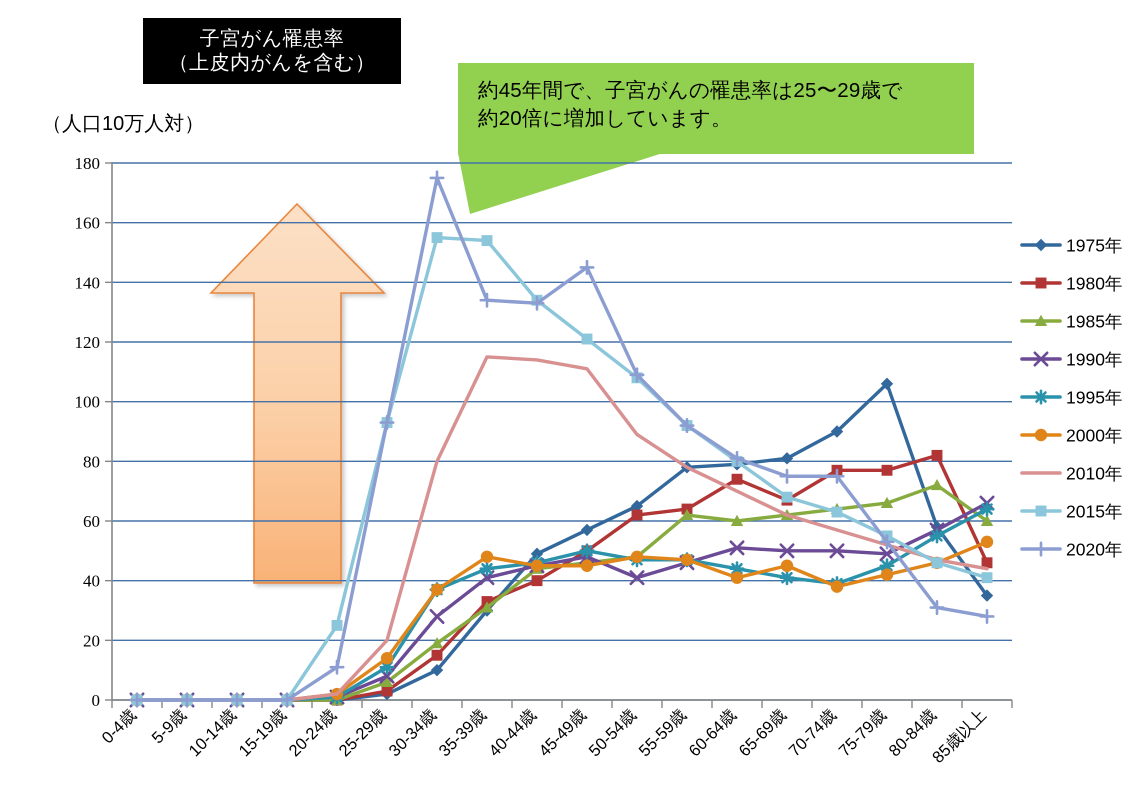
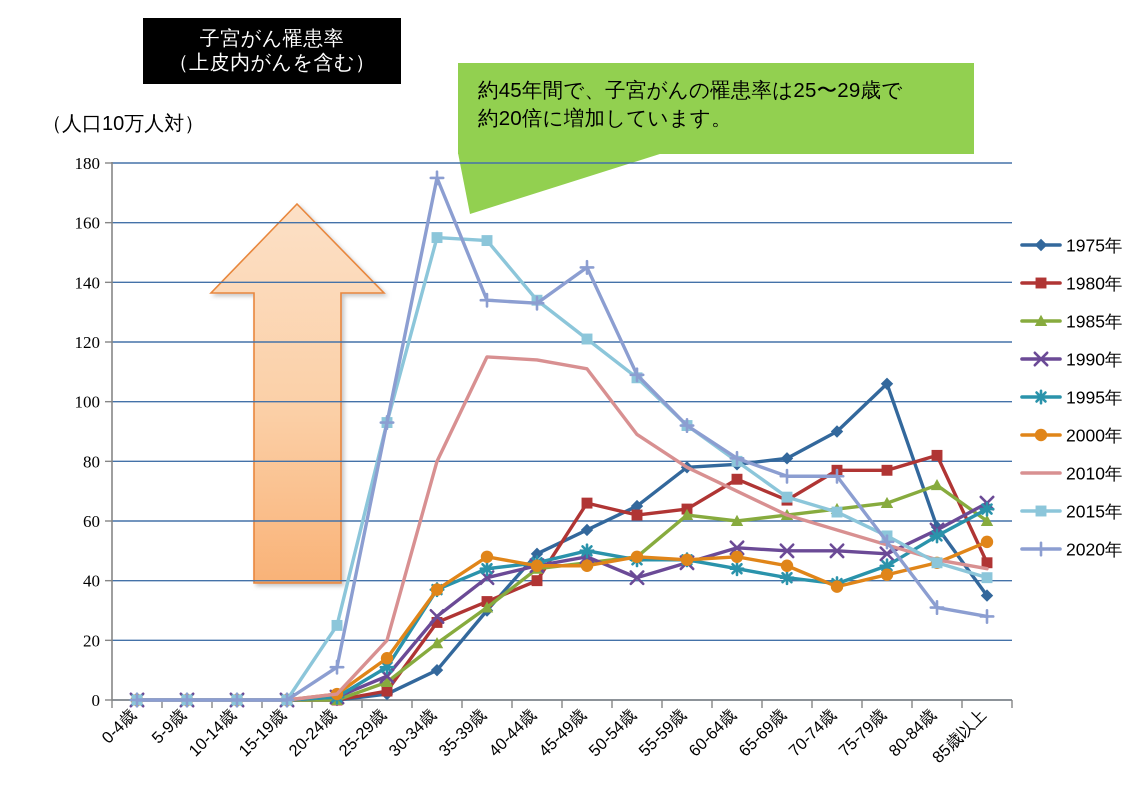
1980年/30-34歳: 15 -> 26
1980年/45-49歳: 50 -> 66
2000年/60-64歳: 41 -> 48
